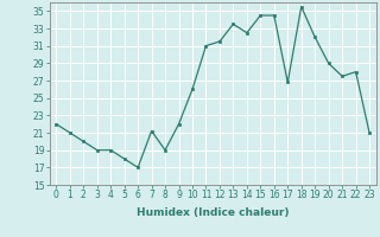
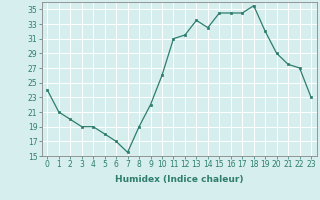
0: 22.0 -> 24.0
7: 21.2 -> 15.5
17: 26.8 -> 34.5
22: 28.0 -> 27.0
23: 21.0 -> 23.0
